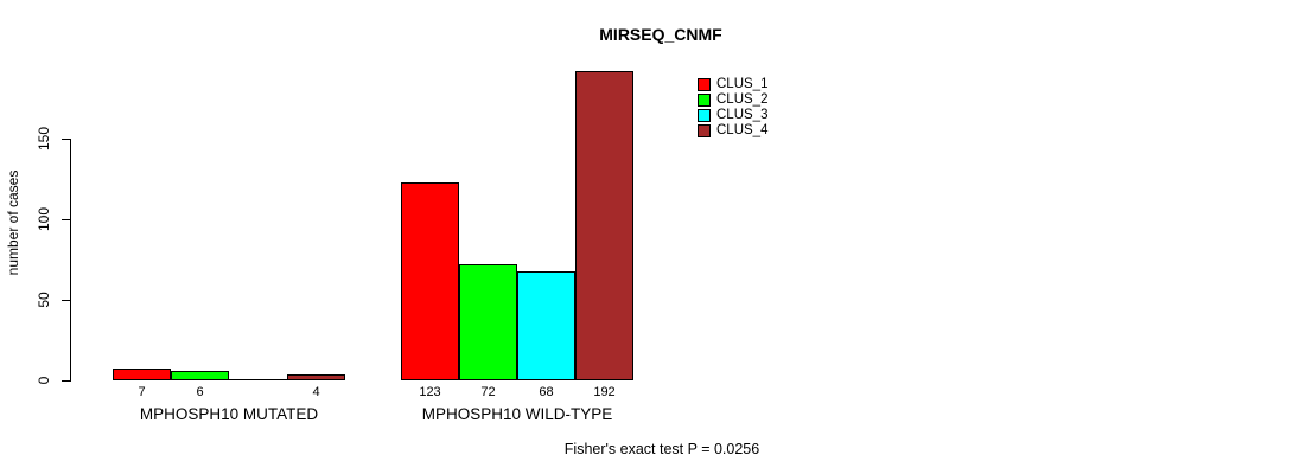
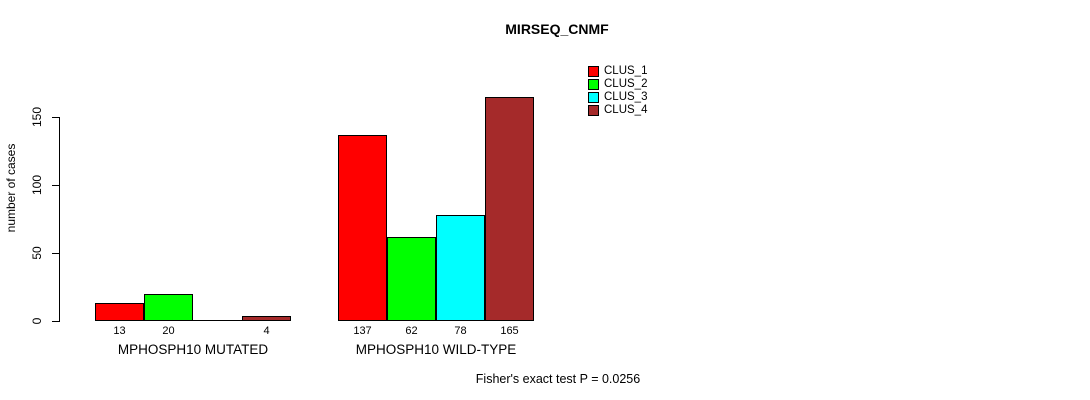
CLUS_1/MPHOSPH10 MUTATED: 7 -> 13
CLUS_2/MPHOSPH10 MUTATED: 6 -> 20
CLUS_1/MPHOSPH10 WILD-TYPE: 123 -> 137
CLUS_2/MPHOSPH10 WILD-TYPE: 72 -> 62
CLUS_3/MPHOSPH10 WILD-TYPE: 68 -> 78
CLUS_4/MPHOSPH10 WILD-TYPE: 192 -> 165
